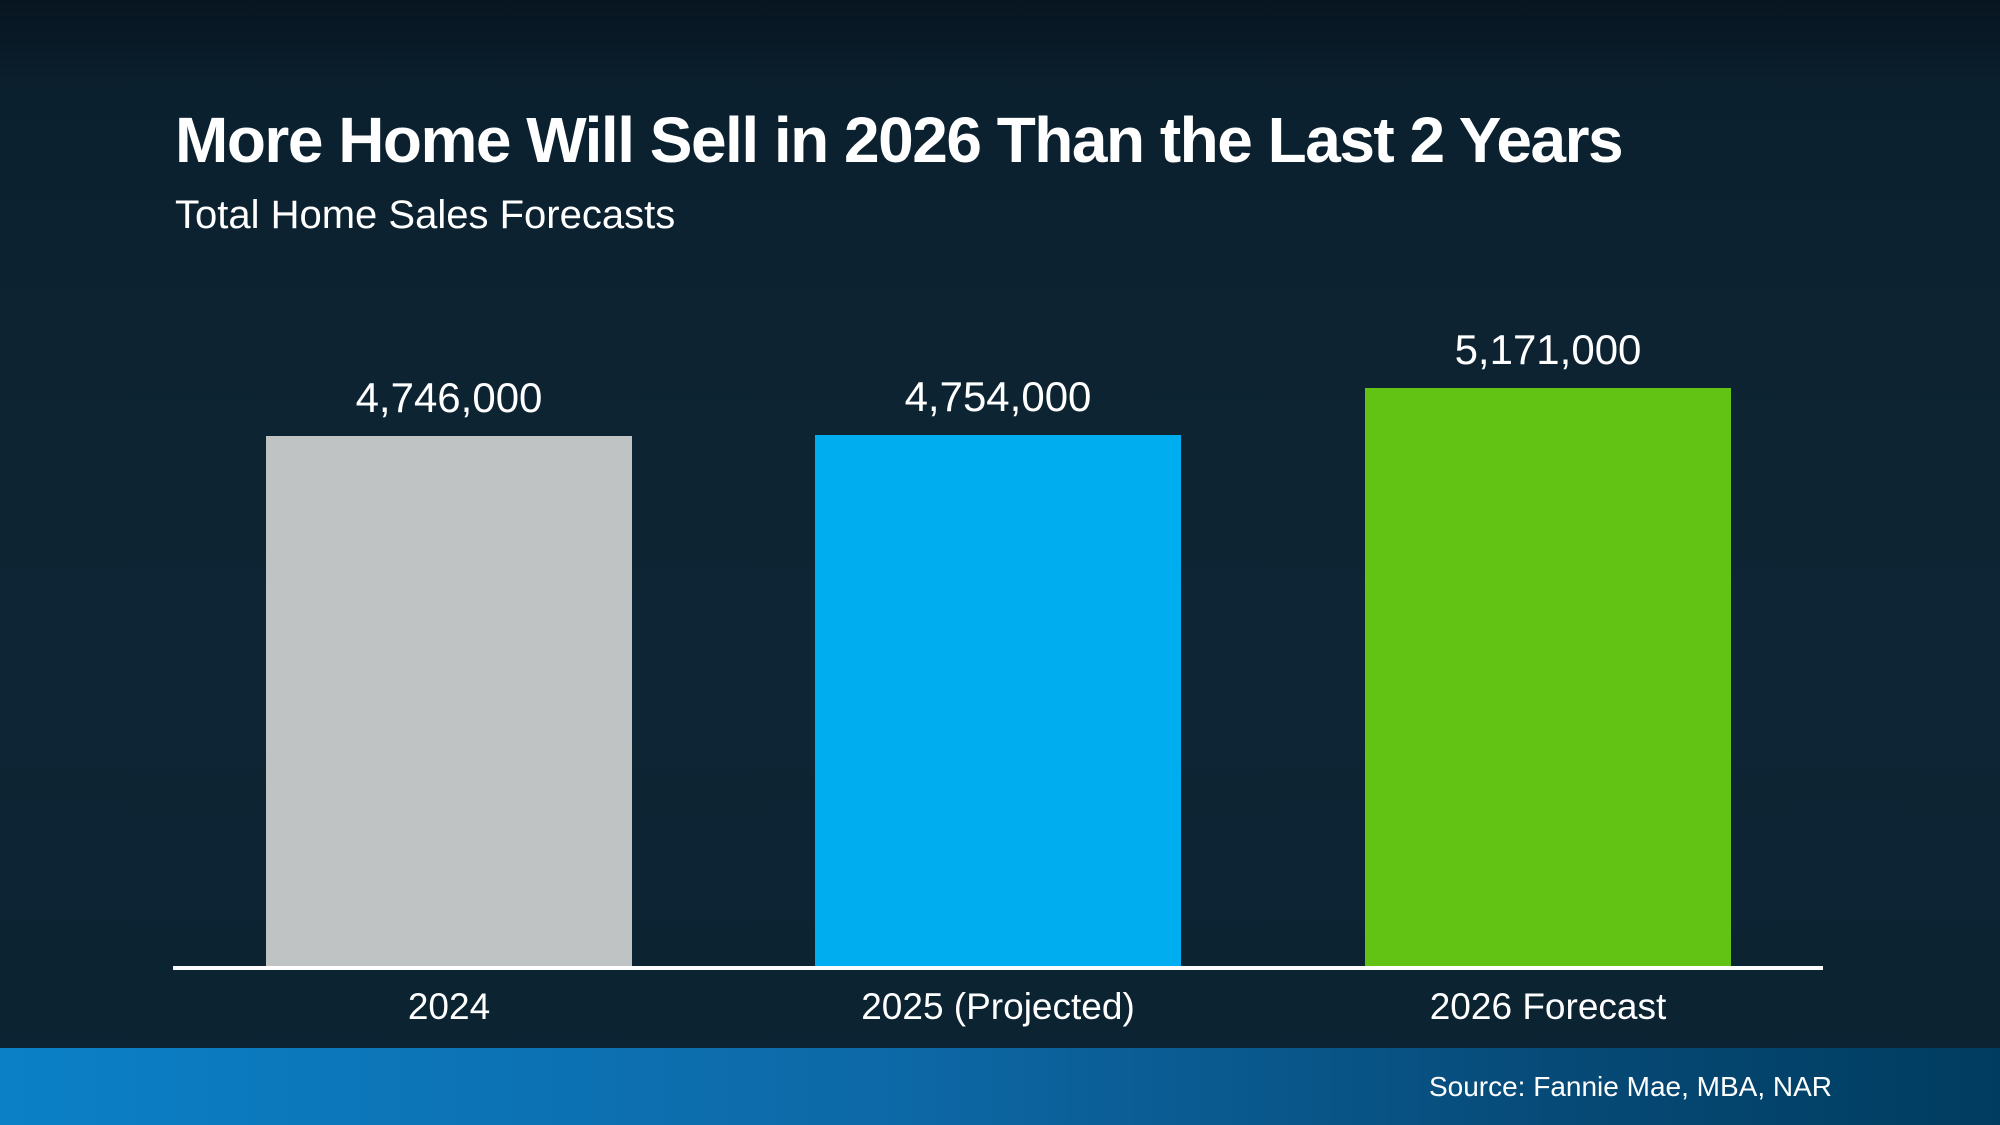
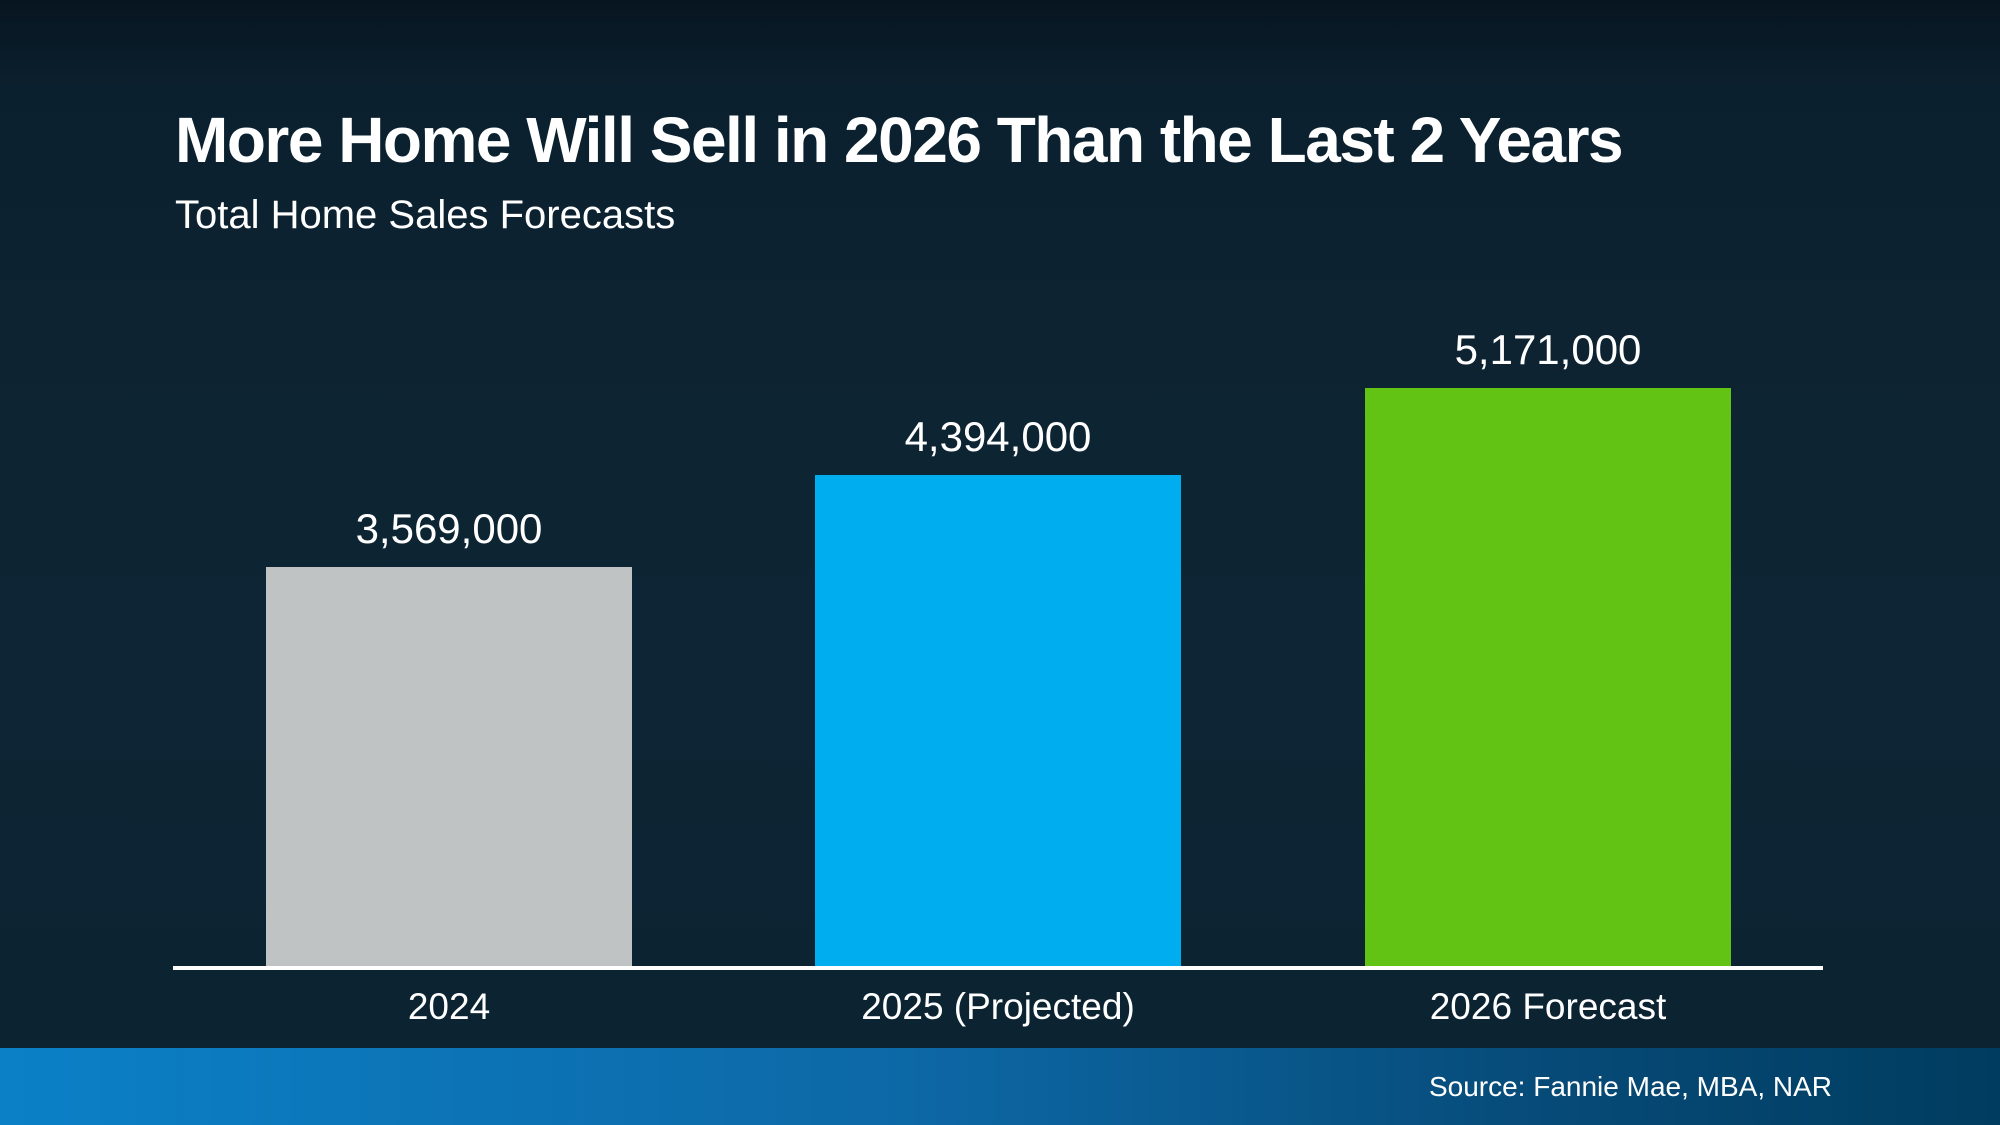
2024: 4,746,000 -> 3,569,000
2025 (Projected): 4,754,000 -> 4,394,000
